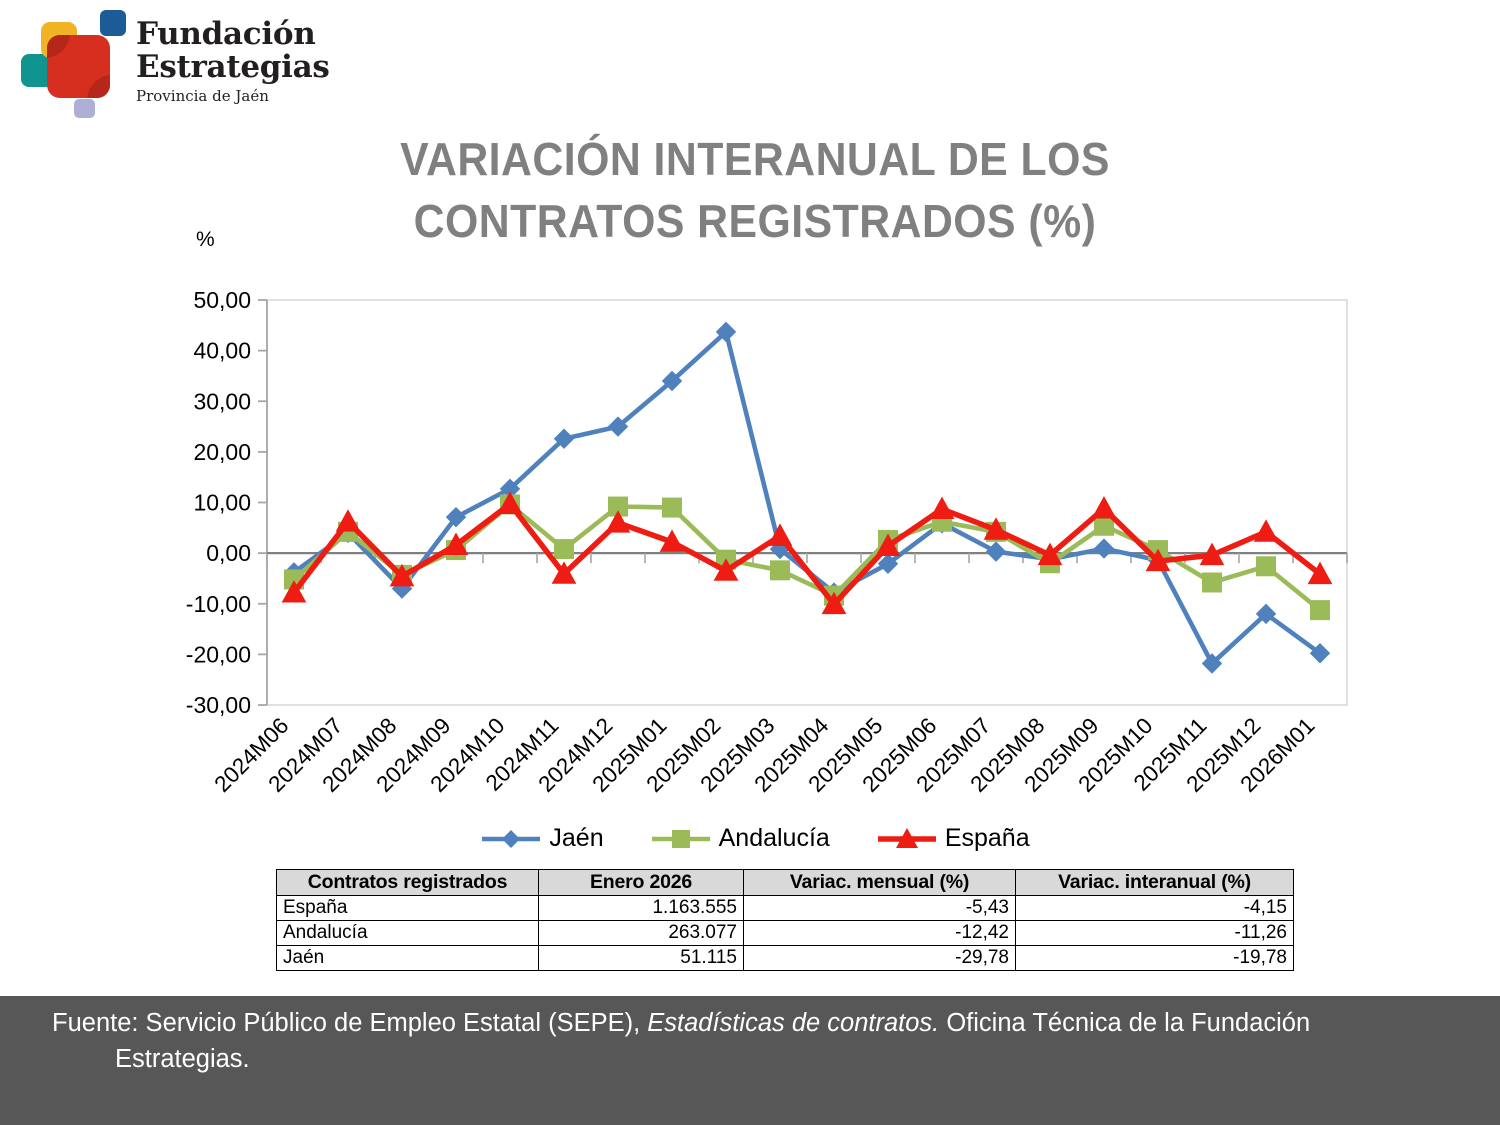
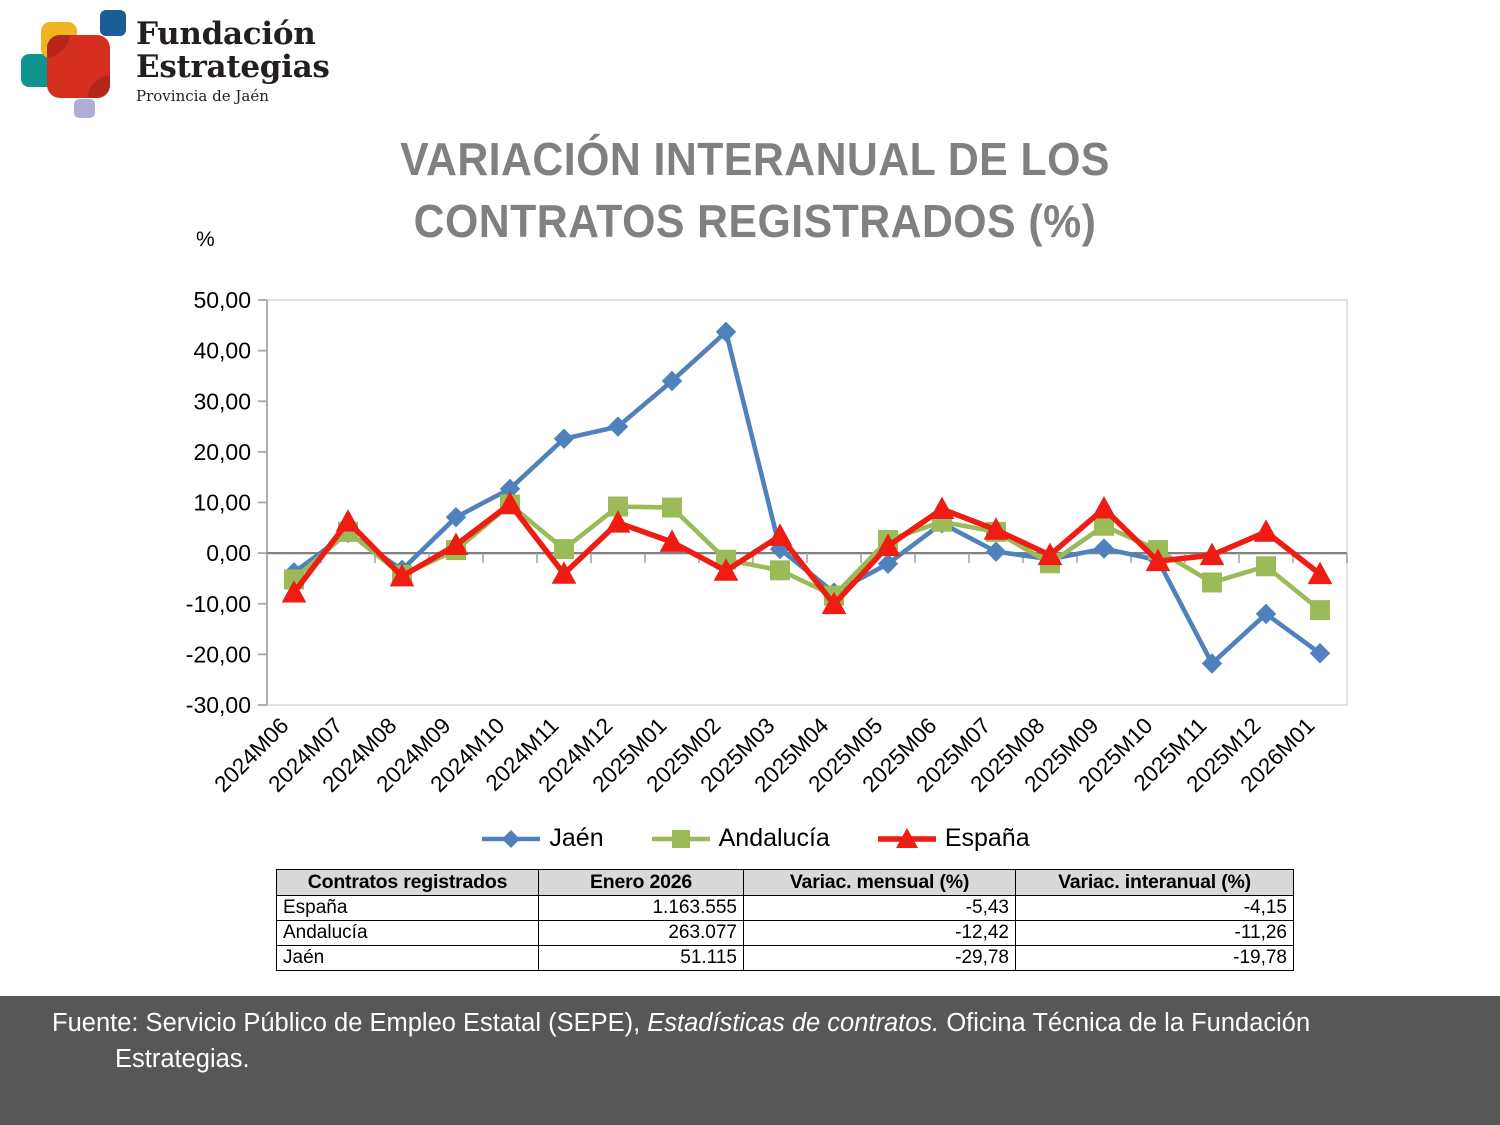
Jaén/2024M08: -7 -> -3
